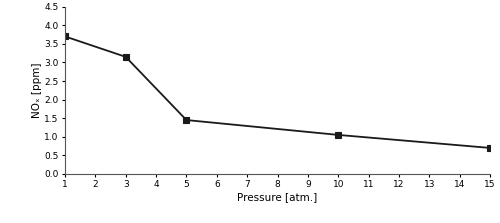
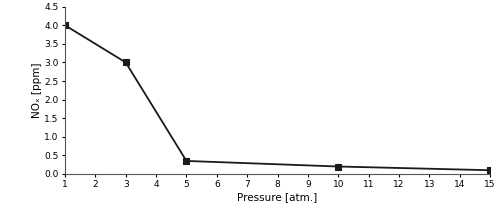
1: 3.70 -> 4.00
3: 3.15 -> 3.00
5: 1.45 -> 0.35
10: 1.05 -> 0.20
15: 0.70 -> 0.10
